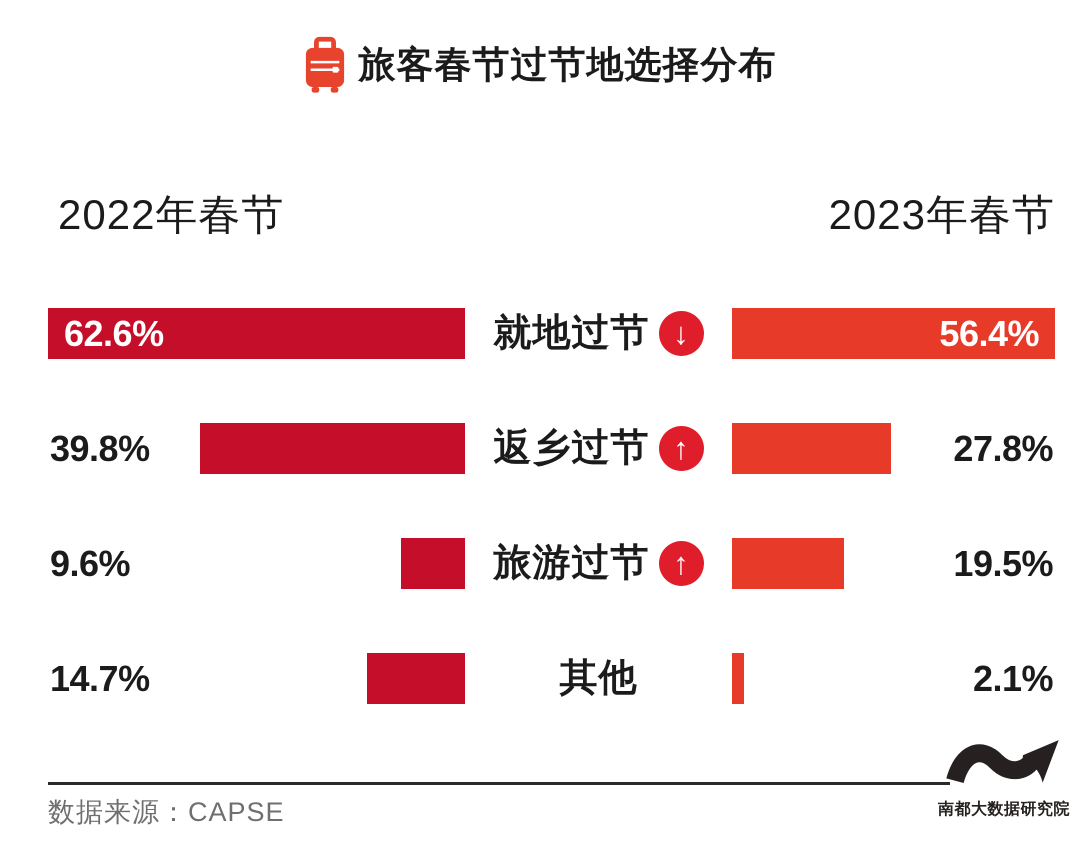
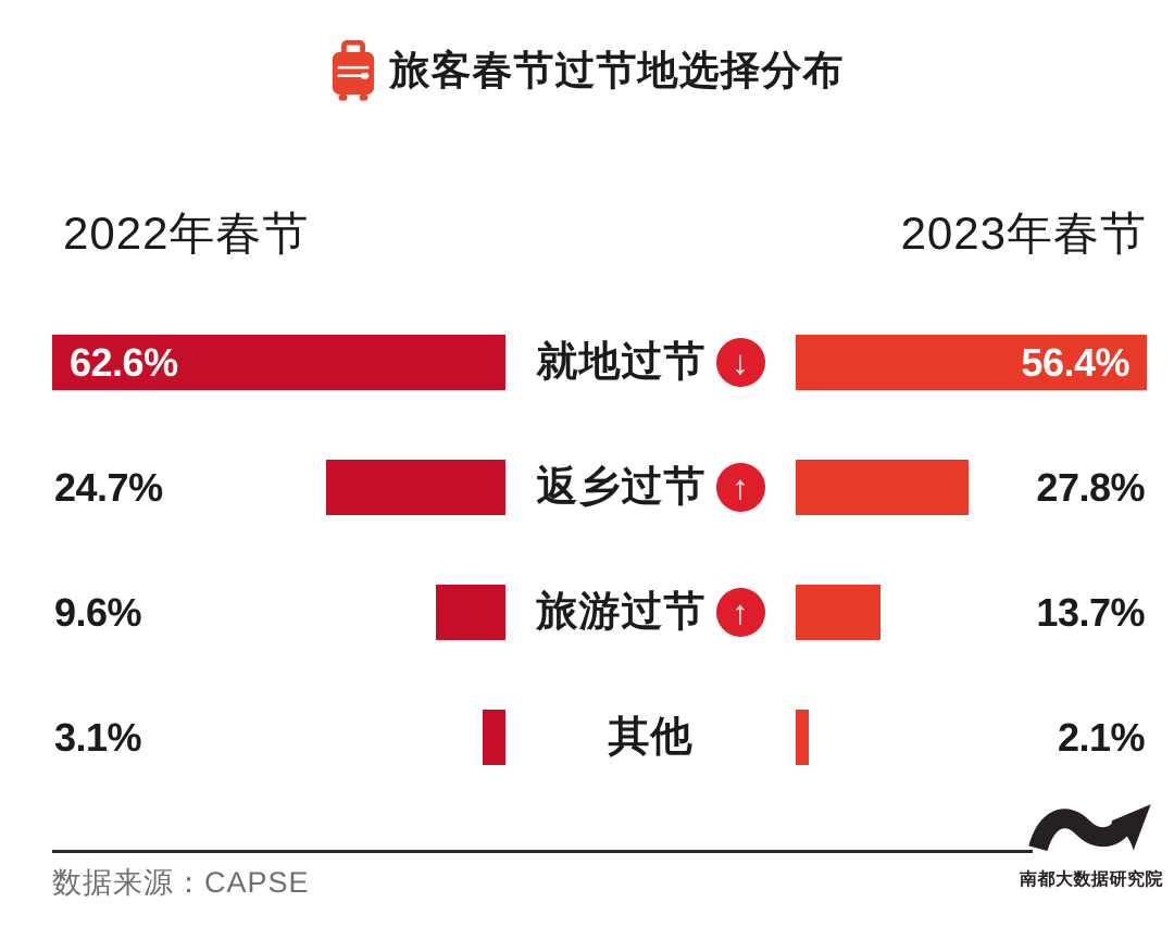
2022年春节/返乡过节: 39.8% -> 24.7%
2023年春节/旅游过节: 19.5% -> 13.7%
2022年春节/其他: 14.7% -> 3.1%
